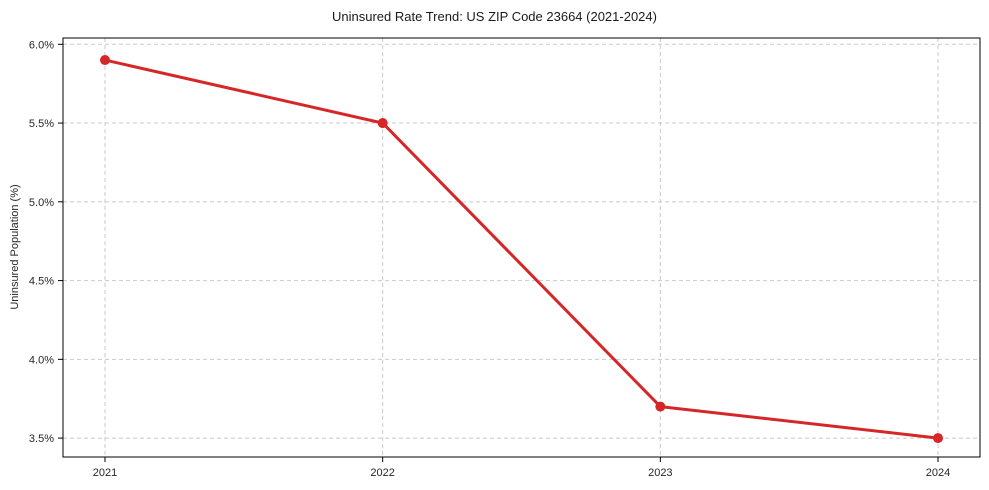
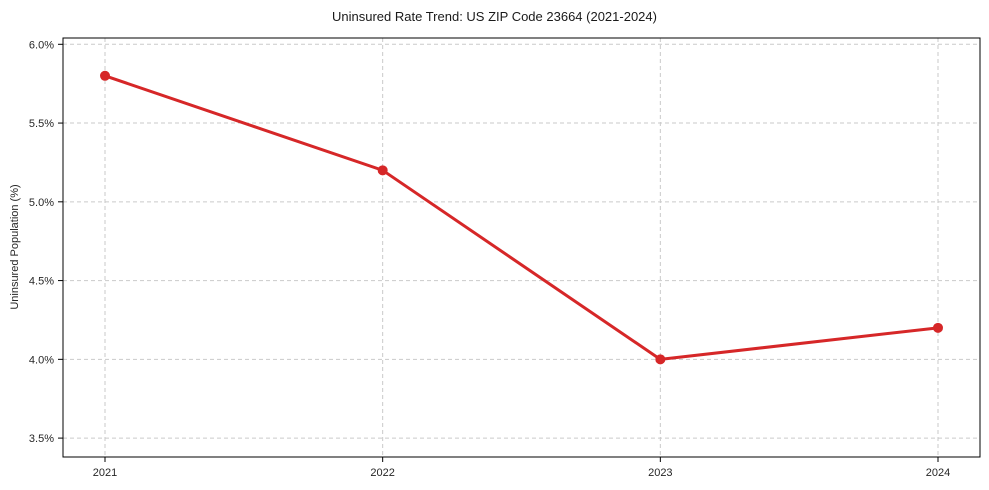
2021: 5.9% -> 5.8%
2022: 5.5% -> 5.2%
2023: 3.7% -> 4.0%
2024: 3.5% -> 4.2%
